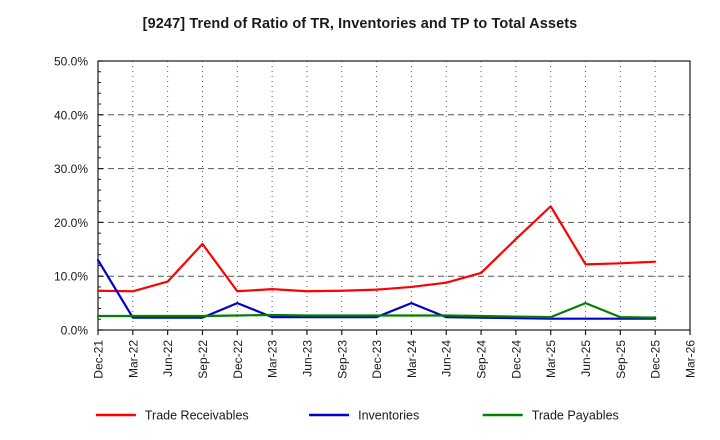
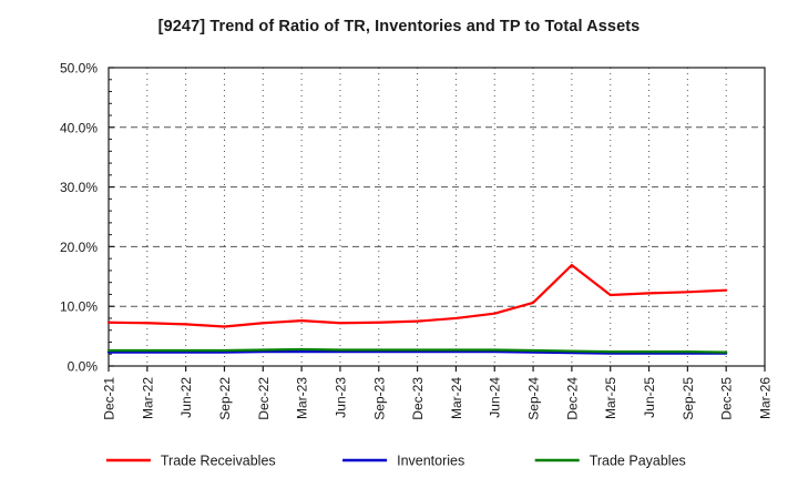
Inventories/Dec-21: 13% -> 2%
Trade Receivables/Jun-22: 9% -> 7%
Trade Receivables/Sep-22: 16% -> 7%
Inventories/Dec-22: 5% -> 2%
Inventories/Mar-24: 5% -> 2%
Trade Receivables/Mar-25: 23% -> 12%
Trade Payables/Jun-25: 5% -> 2%
